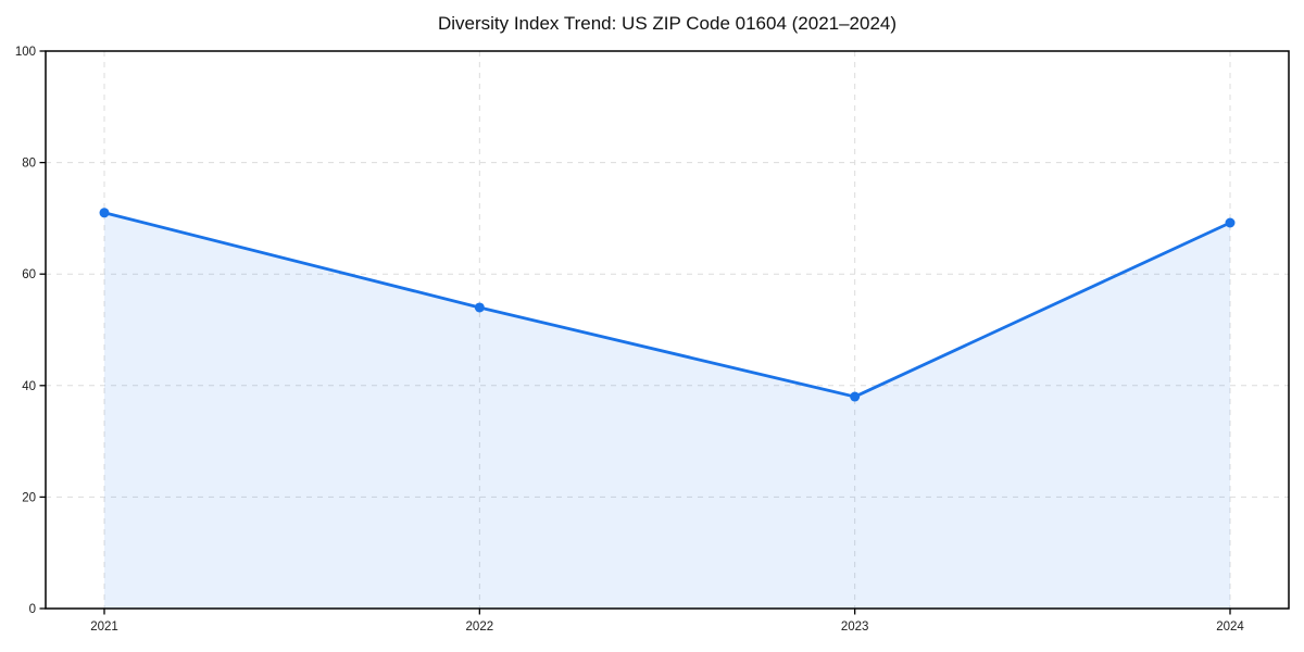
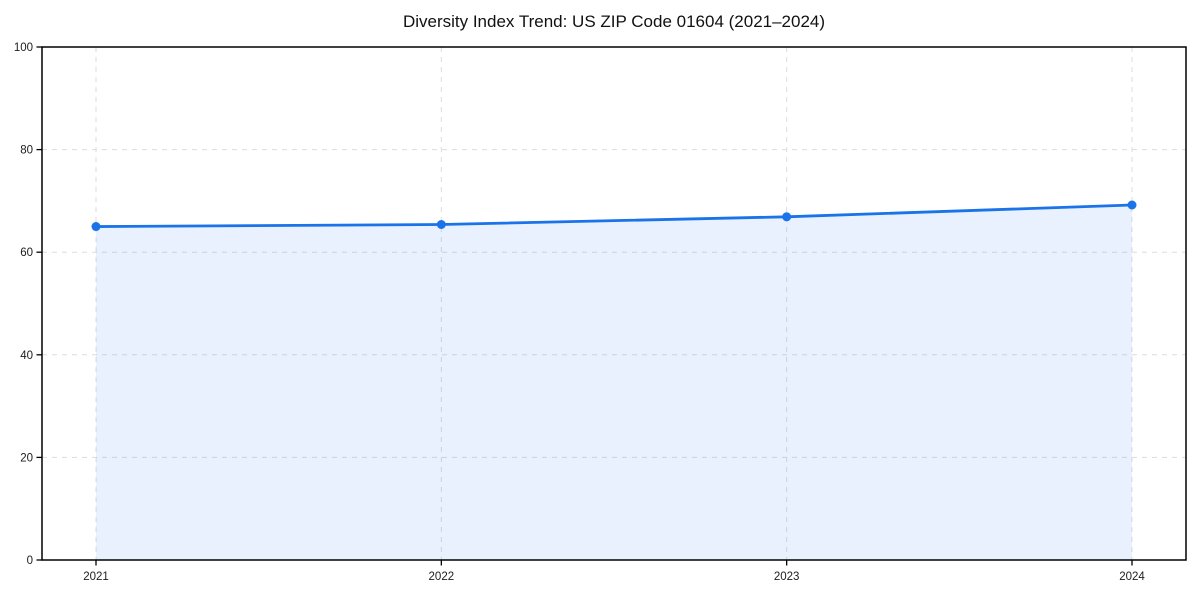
2021: 71 -> 65
2022: 54 -> 65
2023: 38 -> 67
